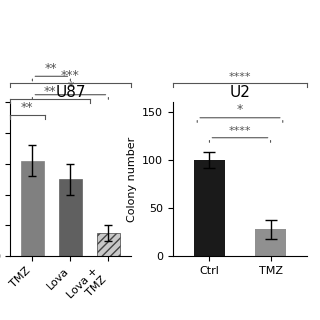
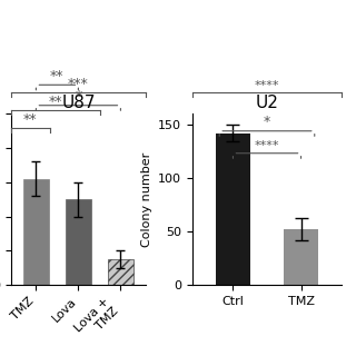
U2/Ctrl: 100 -> 142
U2/TMZ: 28 -> 52
